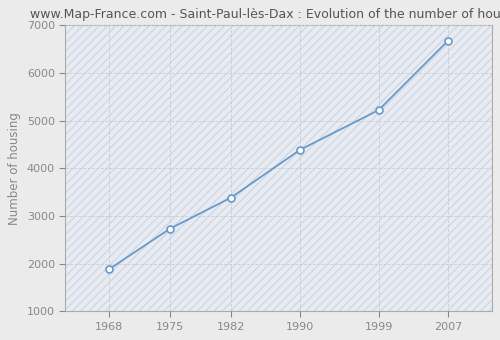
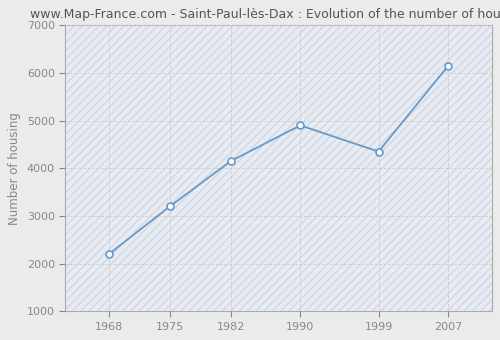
1968: 1880 -> 2200
1975: 2730 -> 3200
1982: 3380 -> 4150
1990: 4390 -> 4900
1999: 5220 -> 4350
2007: 6680 -> 6150
